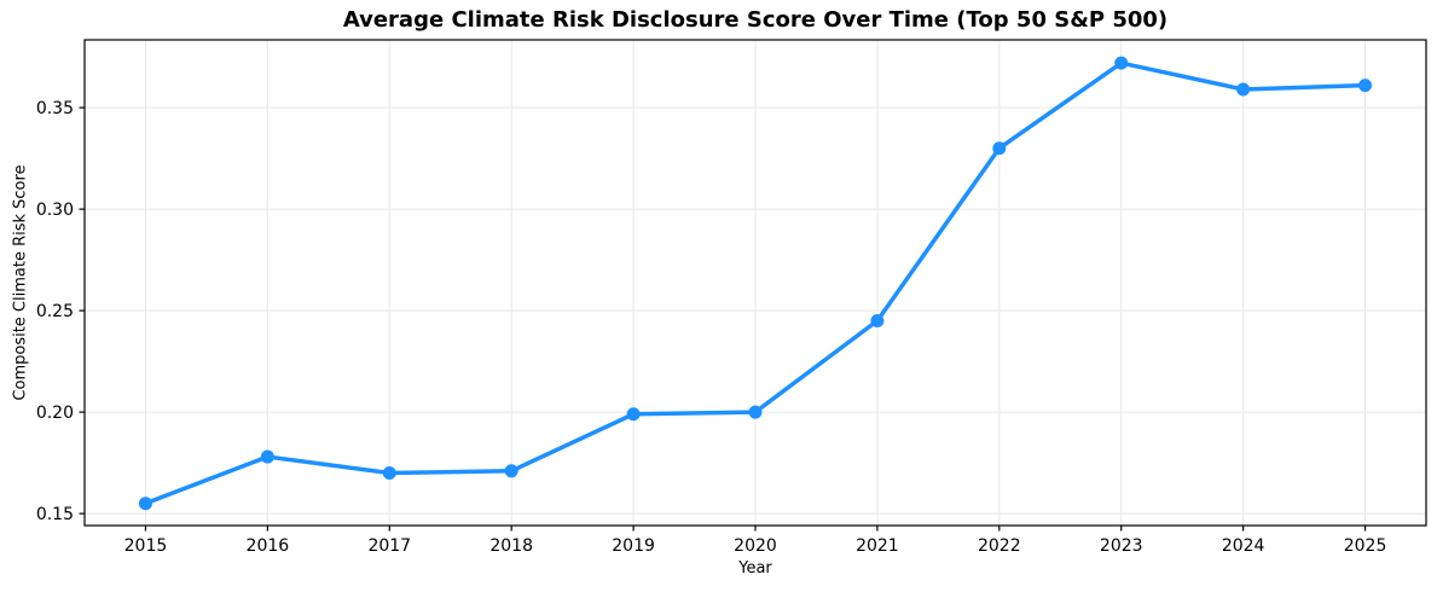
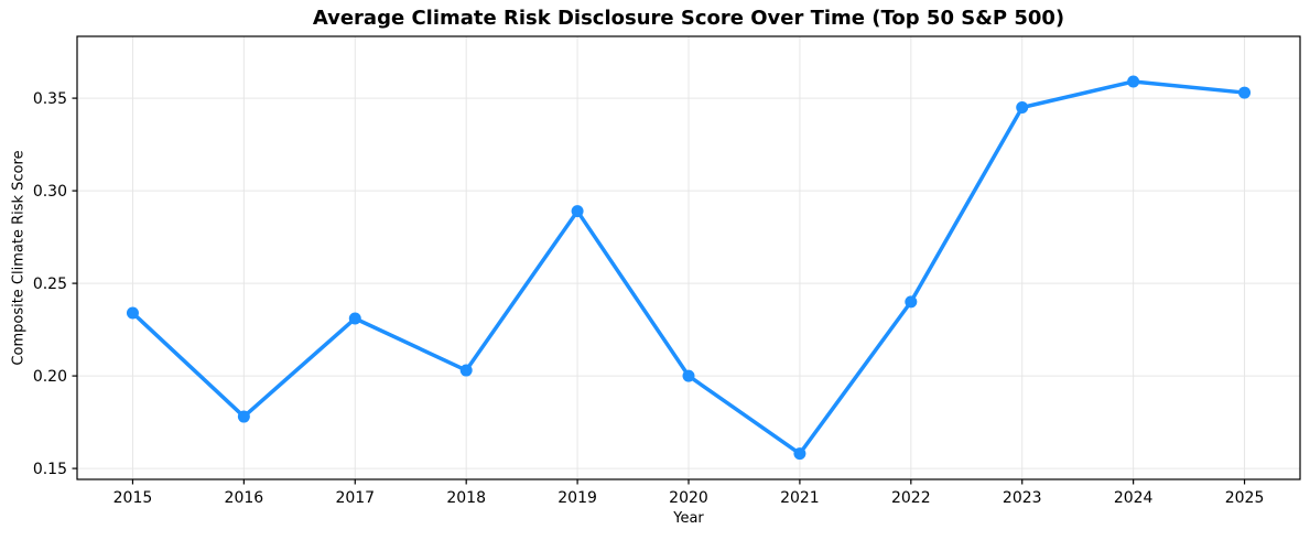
2015: 0.155 -> 0.234
2017: 0.170 -> 0.231
2018: 0.171 -> 0.203
2019: 0.199 -> 0.289
2021: 0.245 -> 0.158
2022: 0.330 -> 0.240
2023: 0.372 -> 0.345
2025: 0.361 -> 0.353
